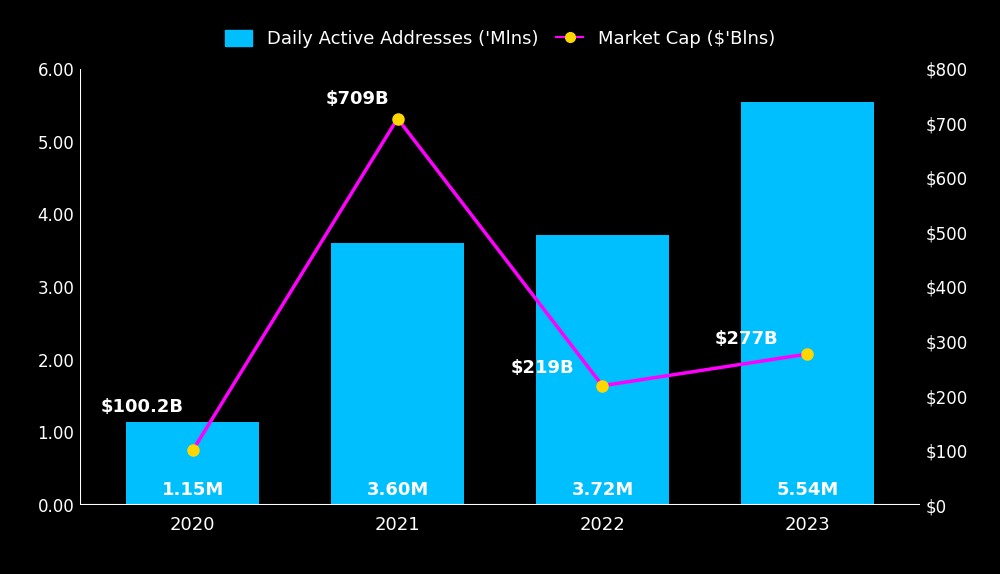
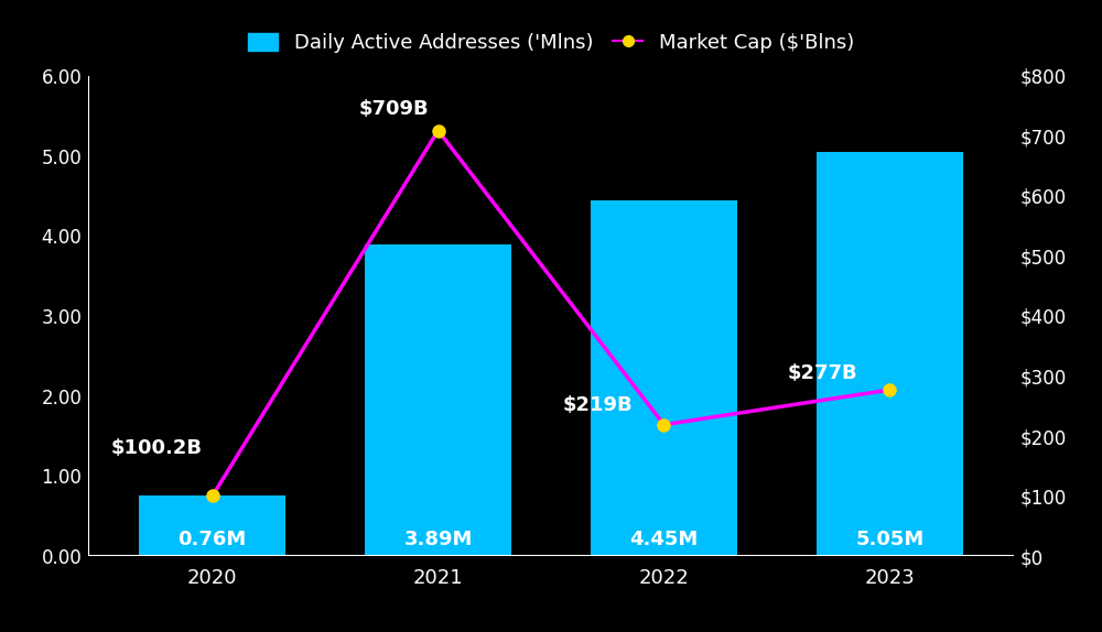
Daily Active Addresses ('Mlns)/2020: 1.15M -> 0.76M
Daily Active Addresses ('Mlns)/2021: 3.60M -> 3.89M
Daily Active Addresses ('Mlns)/2022: 3.72M -> 4.45M
Daily Active Addresses ('Mlns)/2023: 5.54M -> 5.05M
